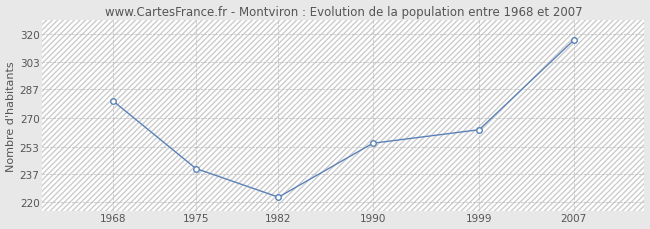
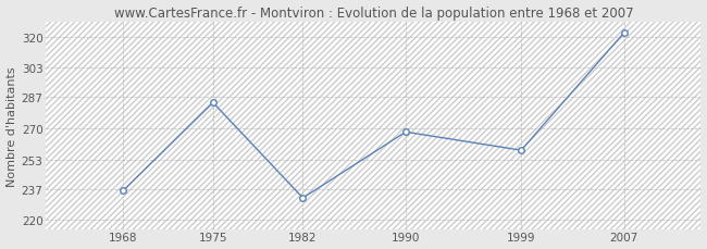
1968: 280 -> 236
1975: 240 -> 284
1982: 223 -> 232
1990: 255 -> 268
1999: 263 -> 258
2007: 316 -> 322
